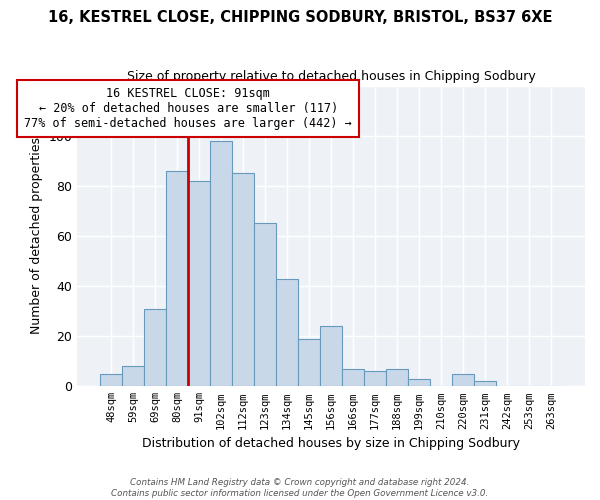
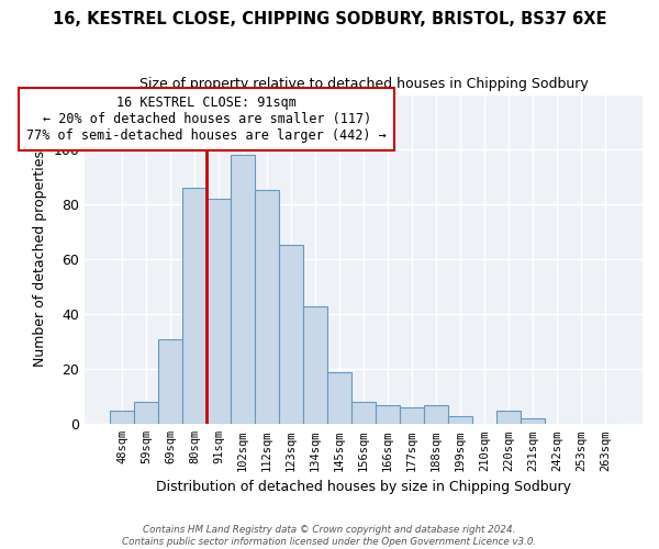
156sqm: 24 -> 8
